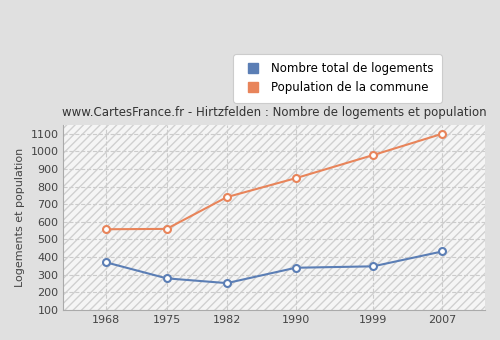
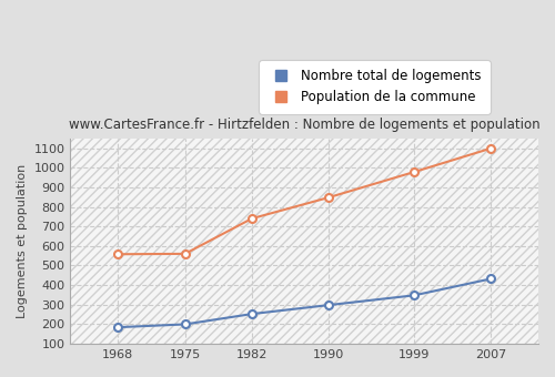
Nombre total de logements/1968: 370 -> 180
Nombre total de logements/1975: 280 -> 200
Nombre total de logements/1990: 340 -> 300
